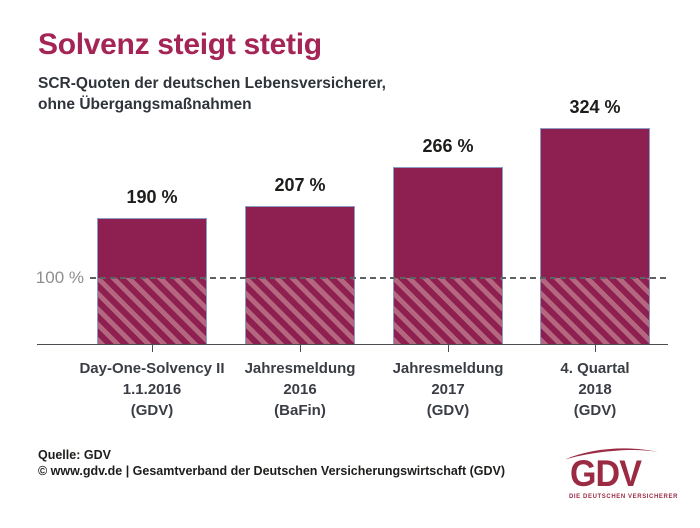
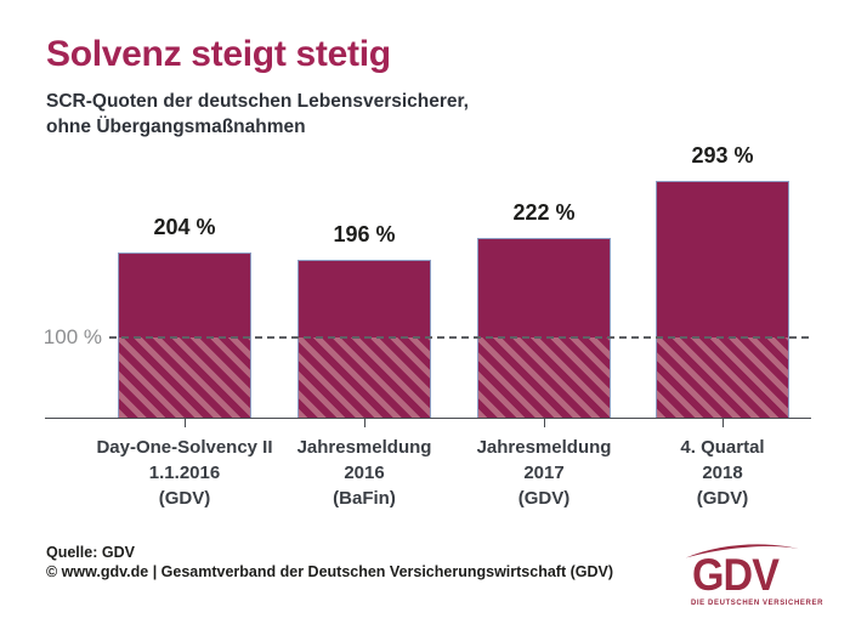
Day-One-Solvency II 1.1.2016 (GDV): 190 -> 204
Jahresmeldung 2016 (BaFin): 207 -> 196
Jahresmeldung 2017 (GDV): 266 -> 222
4. Quartal 2018 (GDV): 324 -> 293
